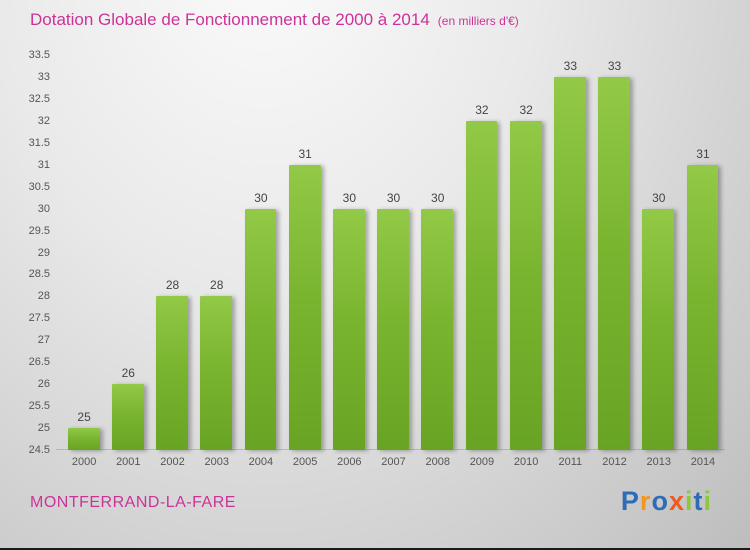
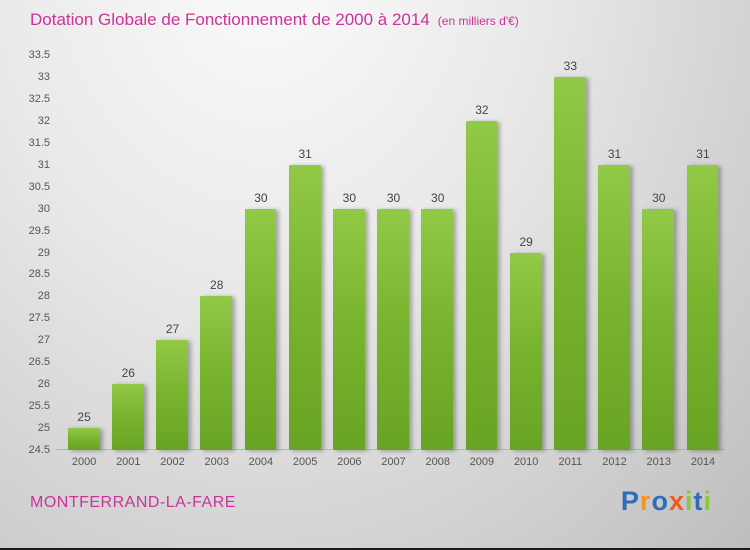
2002: 28 -> 27
2010: 32 -> 29
2012: 33 -> 31
